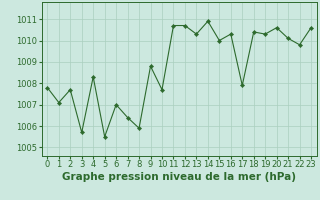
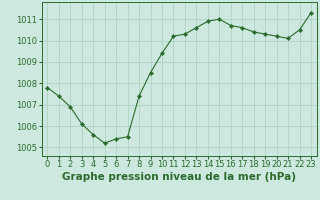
1: 1007.1 -> 1007.4
2: 1007.7 -> 1006.9
3: 1005.7 -> 1006.1
4: 1008.3 -> 1005.6
5: 1005.5 -> 1005.2
6: 1007.0 -> 1005.4
7: 1006.4 -> 1005.5
8: 1005.9 -> 1007.4
9: 1008.8 -> 1008.5
10: 1007.7 -> 1009.4
11: 1010.7 -> 1010.2
12: 1010.7 -> 1010.3
13: 1010.3 -> 1010.6
15: 1010.0 -> 1011.0
16: 1010.3 -> 1010.7
17: 1007.9 -> 1010.6
20: 1010.6 -> 1010.2
22: 1009.8 -> 1010.5
23: 1010.6 -> 1011.3
